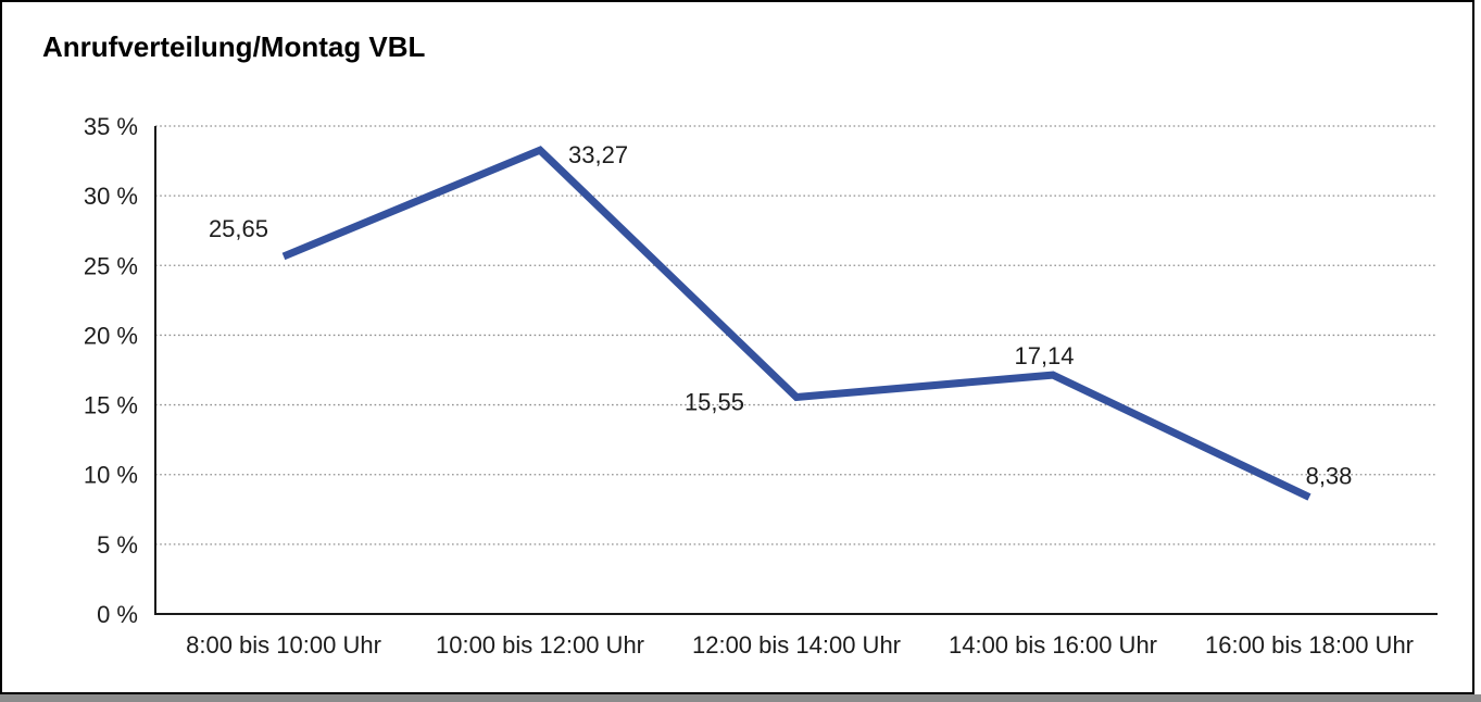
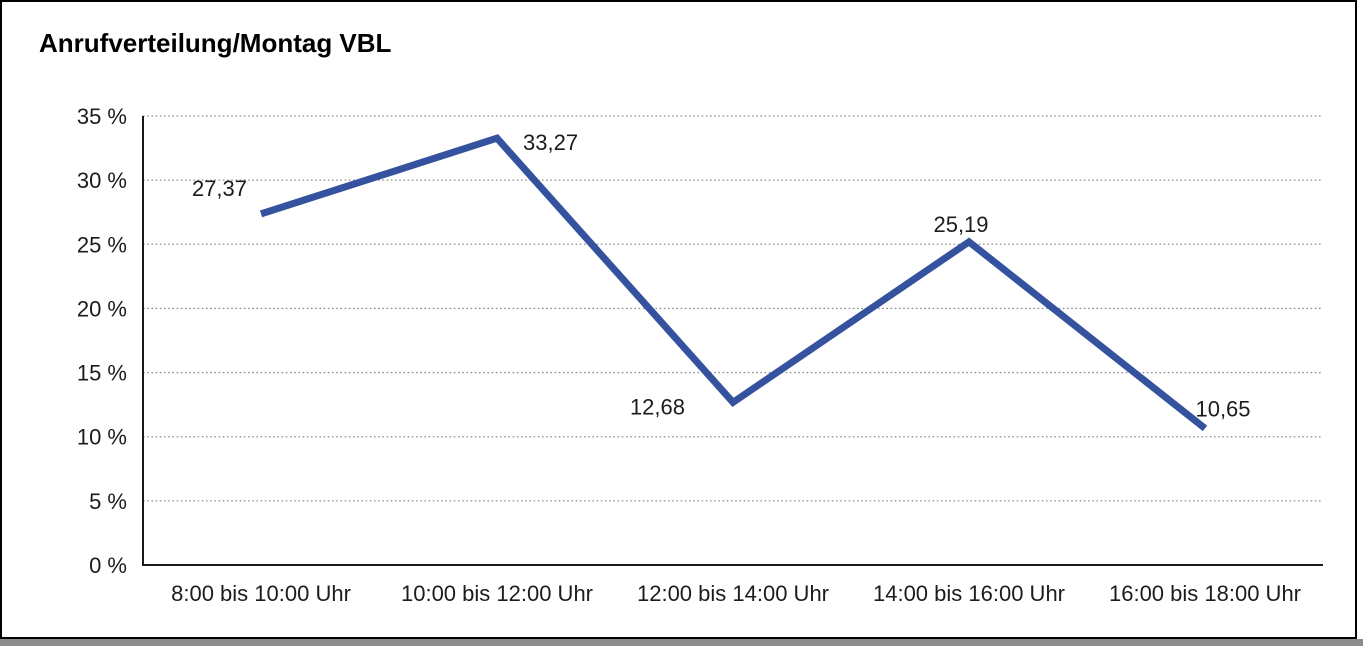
8:00 bis 10:00 Uhr: 25,65 -> 27,37
12:00 bis 14:00 Uhr: 15,55 -> 12,68
14:00 bis 16:00 Uhr: 17,14 -> 25,19
16:00 bis 18:00 Uhr: 8,38 -> 10,65
